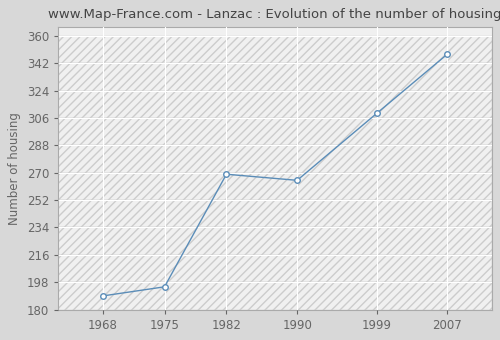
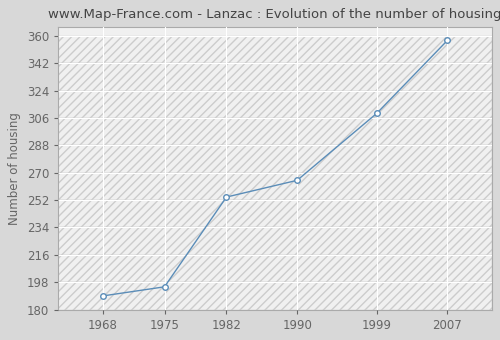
1982: 269 -> 254
2007: 348 -> 357
